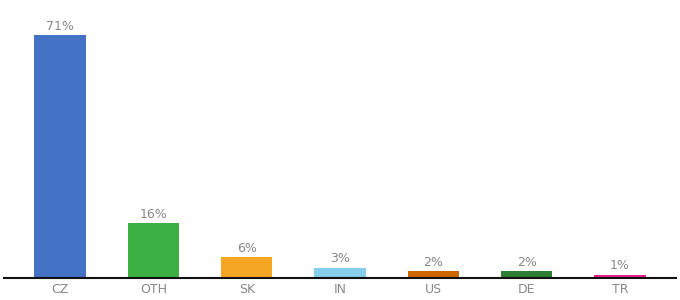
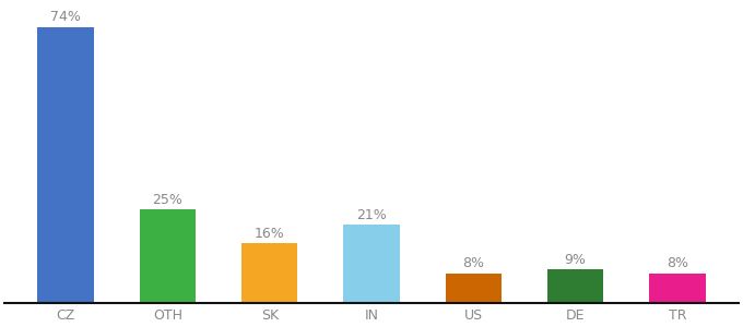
CZ: 71% -> 74%
OTH: 16% -> 25%
SK: 6% -> 16%
IN: 3% -> 21%
US: 2% -> 8%
DE: 2% -> 9%
TR: 1% -> 8%
